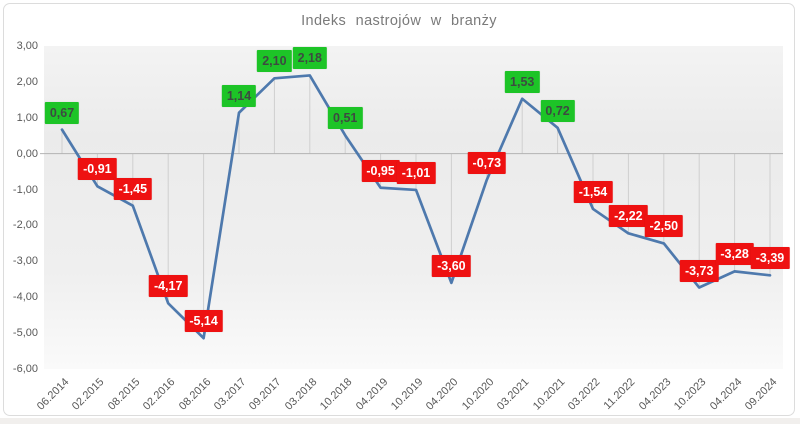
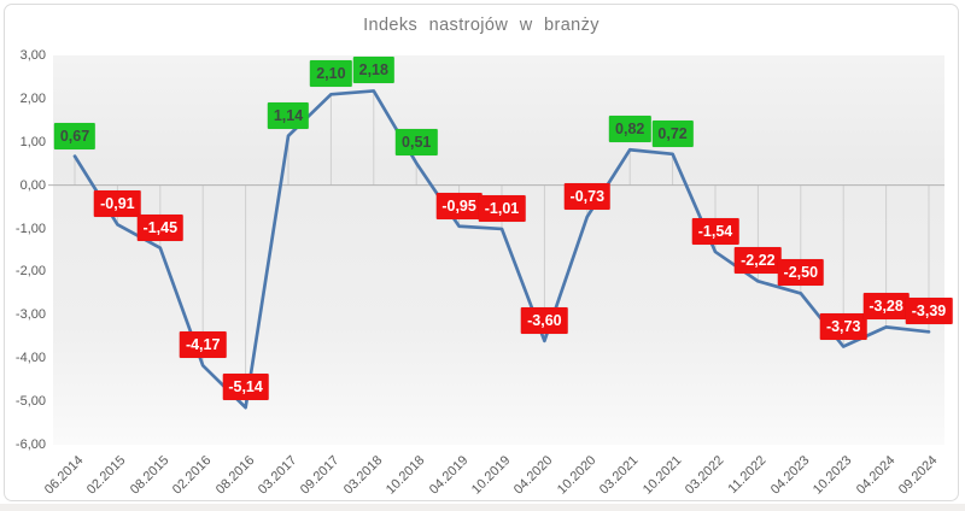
03.2021: 1,53 -> 0,82
